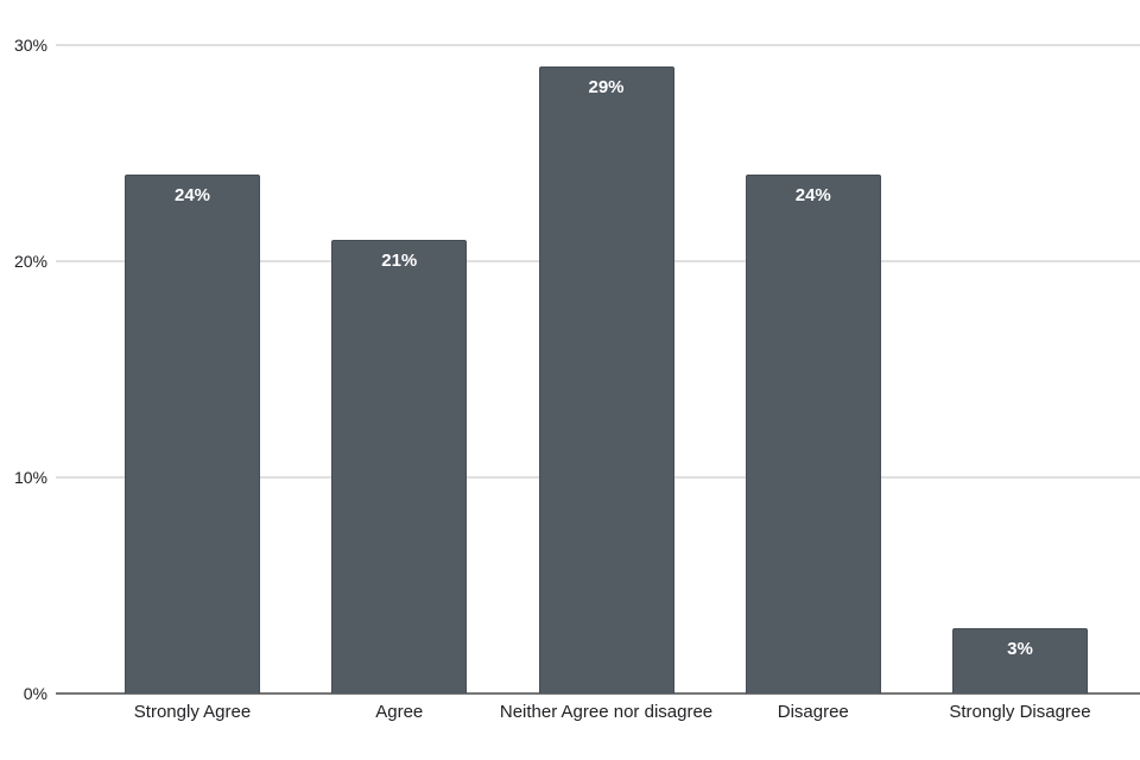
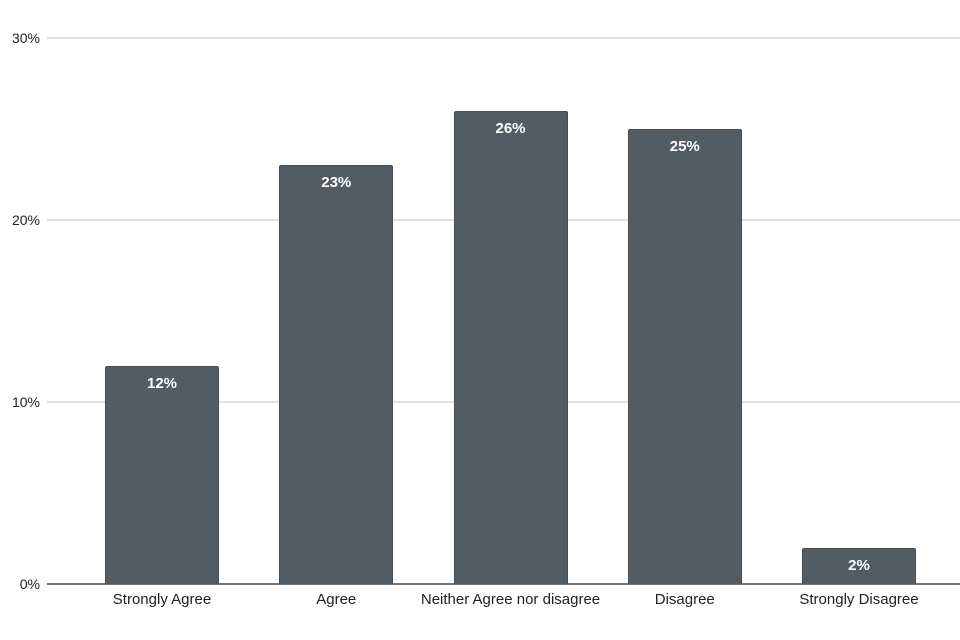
Strongly Agree: 24% -> 12%
Agree: 21% -> 23%
Neither Agree nor disagree: 29% -> 26%
Disagree: 24% -> 25%
Strongly Disagree: 3% -> 2%
